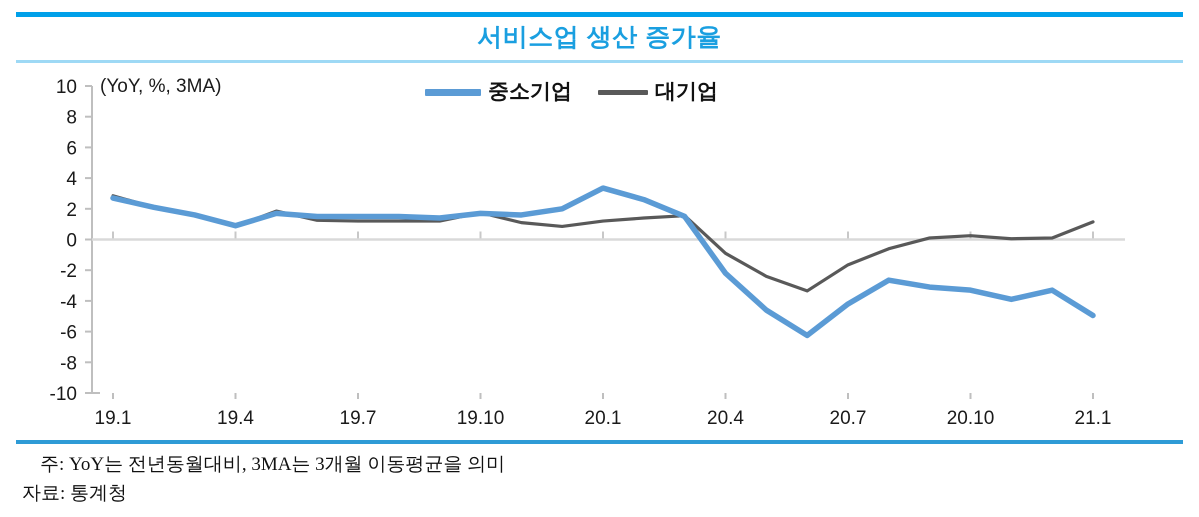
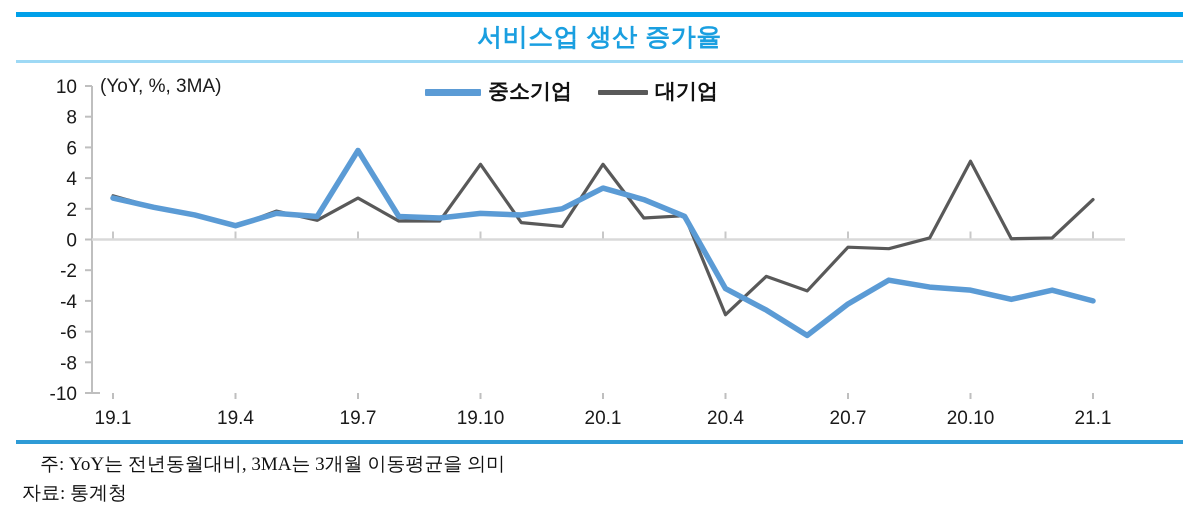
중소기업/19.7: 1.5 -> 5.8
대기업/19.7: 1.2 -> 2.7
대기업/19.10: 1.8 -> 4.9
대기업/20.1: 1.2 -> 4.9
중소기업/20.4: -2.2 -> -3.2
대기업/20.4: -0.9 -> -4.9
대기업/20.7: -1.6 -> -0.5
대기업/20.10: 0.2 -> 5.1
중소기업/21.1: -5.0 -> -4.0
대기업/21.1: 1.1 -> 2.6
